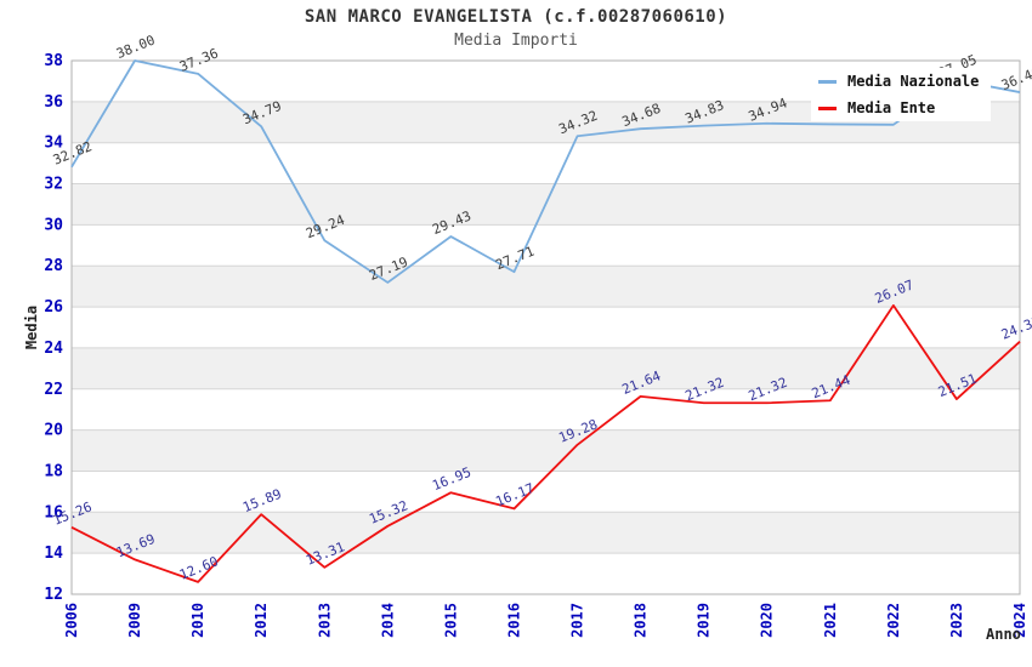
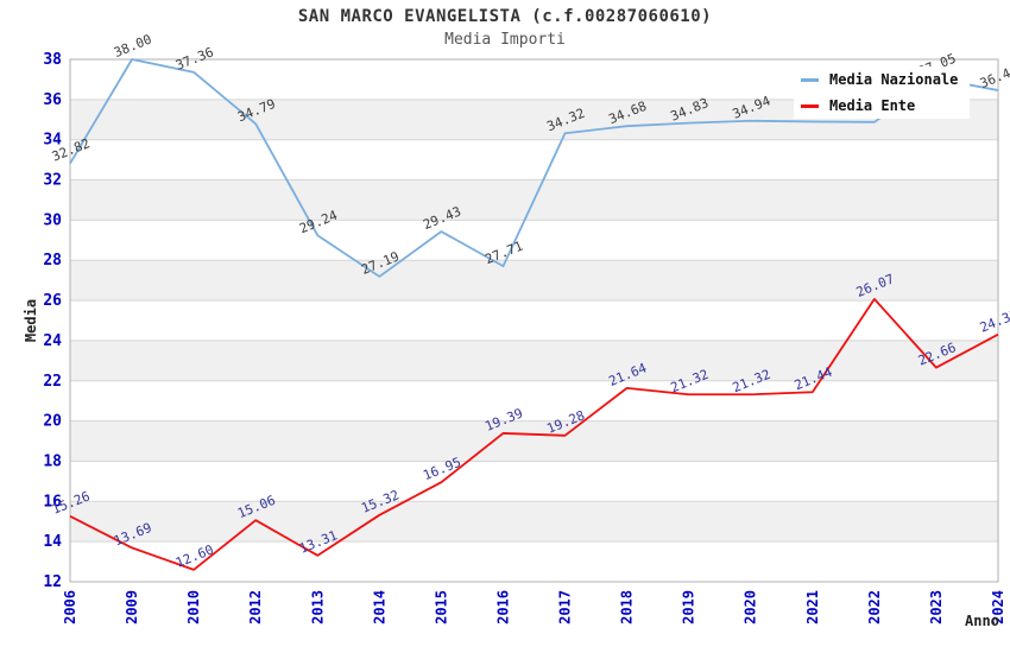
Media Ente/2012: 15.89 -> 15.06
Media Ente/2016: 16.17 -> 19.39
Media Ente/2023: 21.51 -> 22.66
